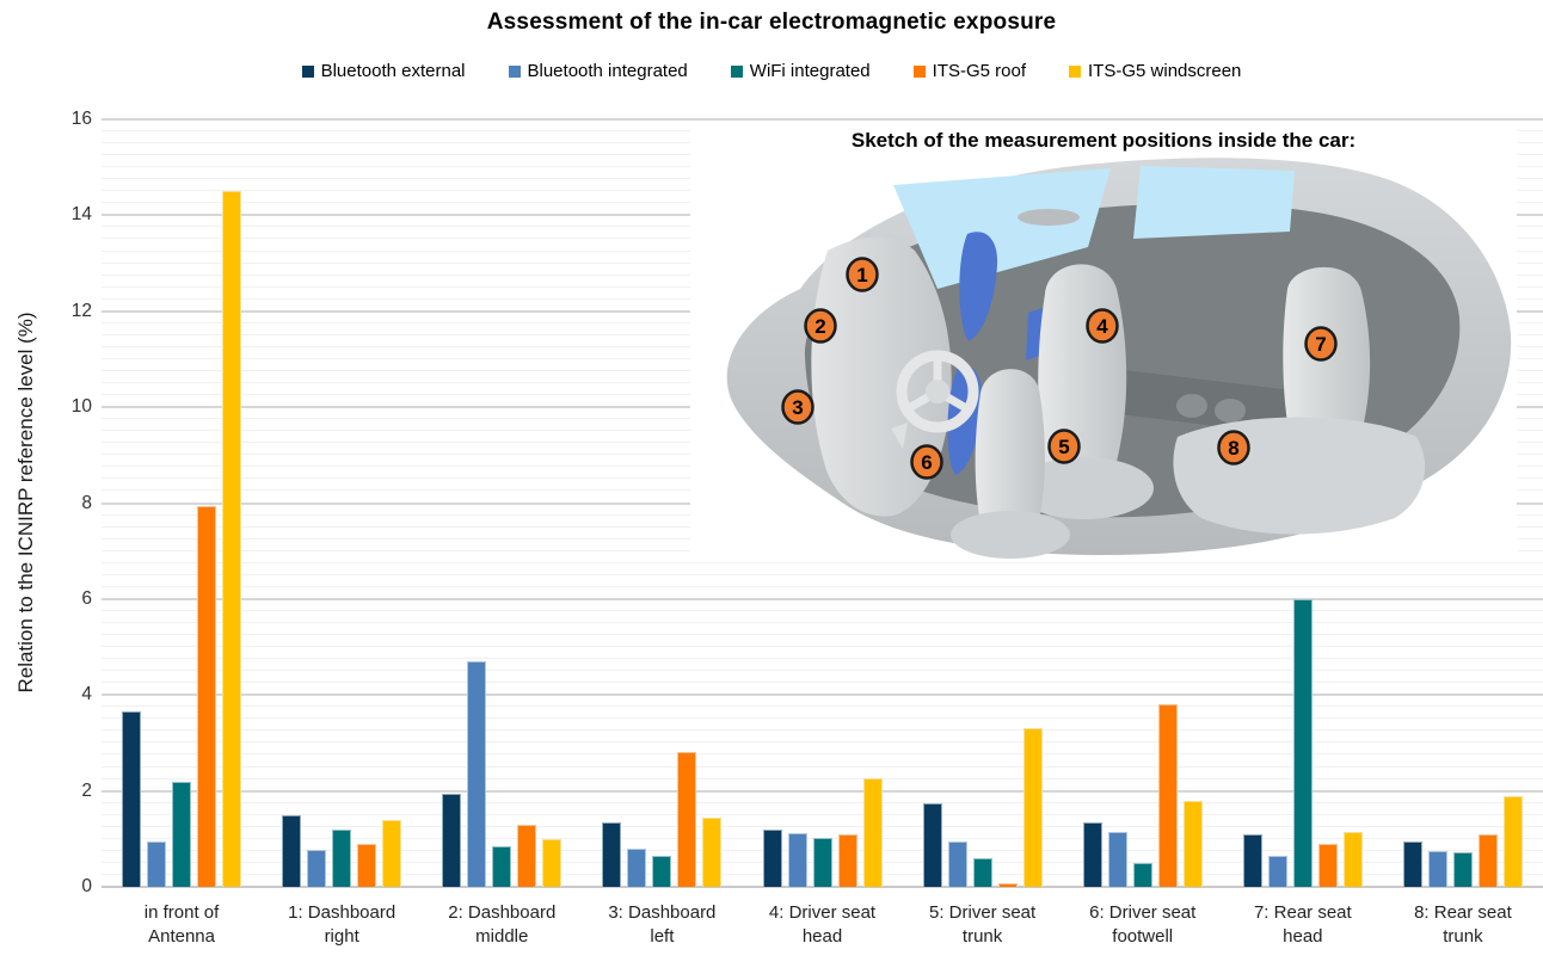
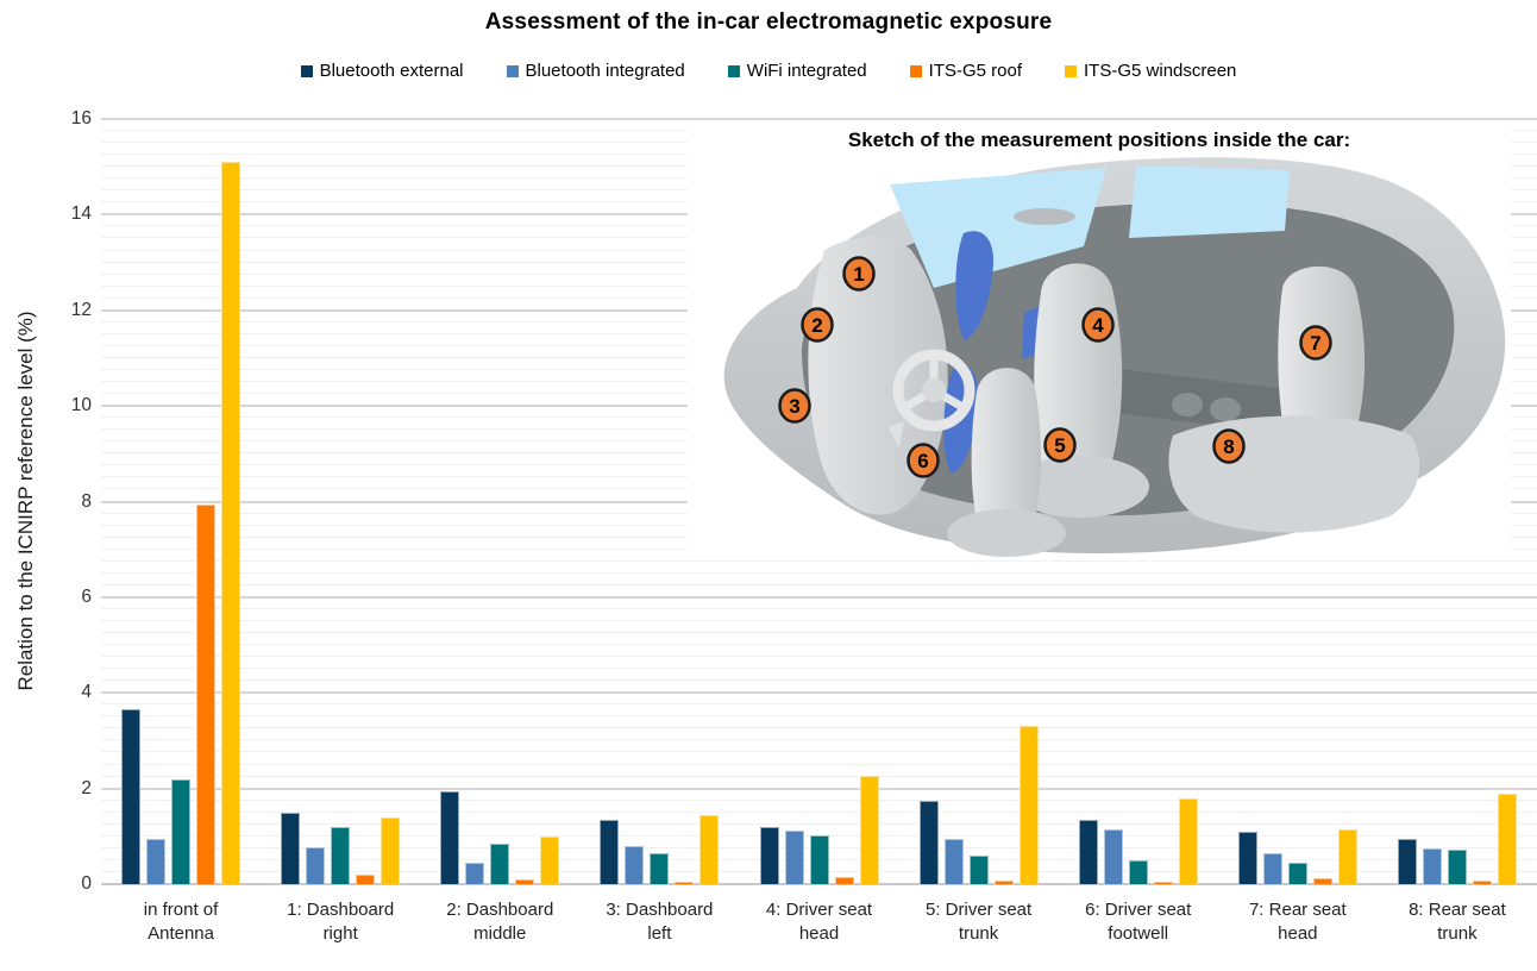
ITS-G5 windscreen/in front of Antenna: 14.5 -> 15.1
ITS-G5 roof/1: Dashboard right: 0.9 -> 0.2
Bluetooth integrated/2: Dashboard middle: 4.7 -> 0.5
ITS-G5 roof/2: Dashboard middle: 1.3 -> 0.1
ITS-G5 roof/3: Dashboard left: 2.8 -> 0.1
ITS-G5 roof/4: Driver seat head: 1.1 -> 0.2
ITS-G5 roof/6: Driver seat footwell: 3.8 -> 0.1
WiFi integrated/7: Rear seat head: 6.0 -> 0.5
ITS-G5 roof/7: Rear seat head: 0.9 -> 0.1
ITS-G5 roof/8: Rear seat trunk: 1.1 -> 0.1
